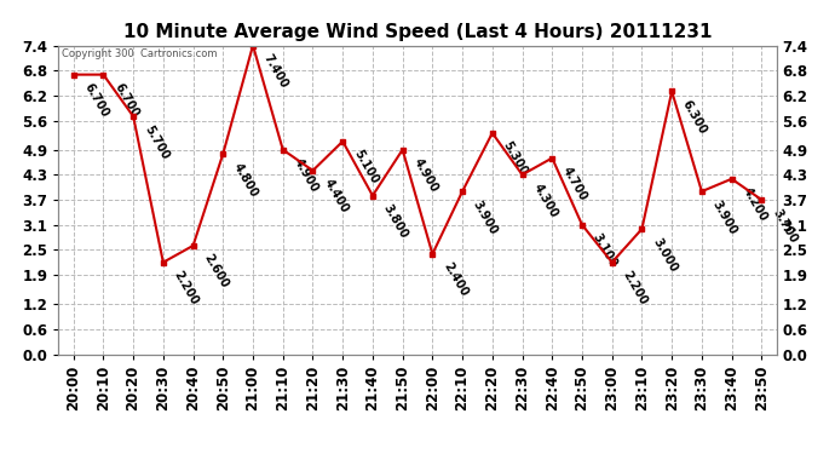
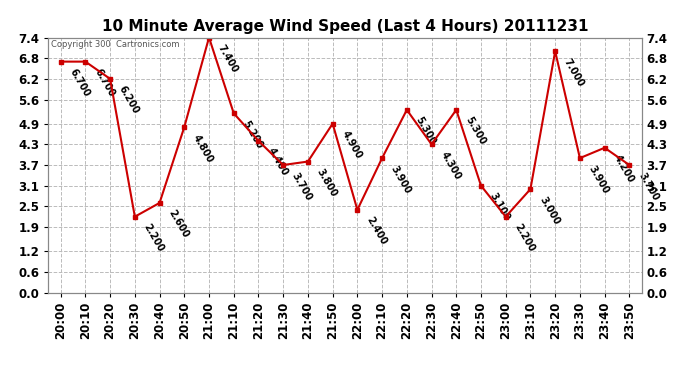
20:20: 5.700 -> 6.200
21:10: 4.900 -> 5.200
21:30: 5.100 -> 3.700
22:40: 4.700 -> 5.300
23:20: 6.300 -> 7.000
